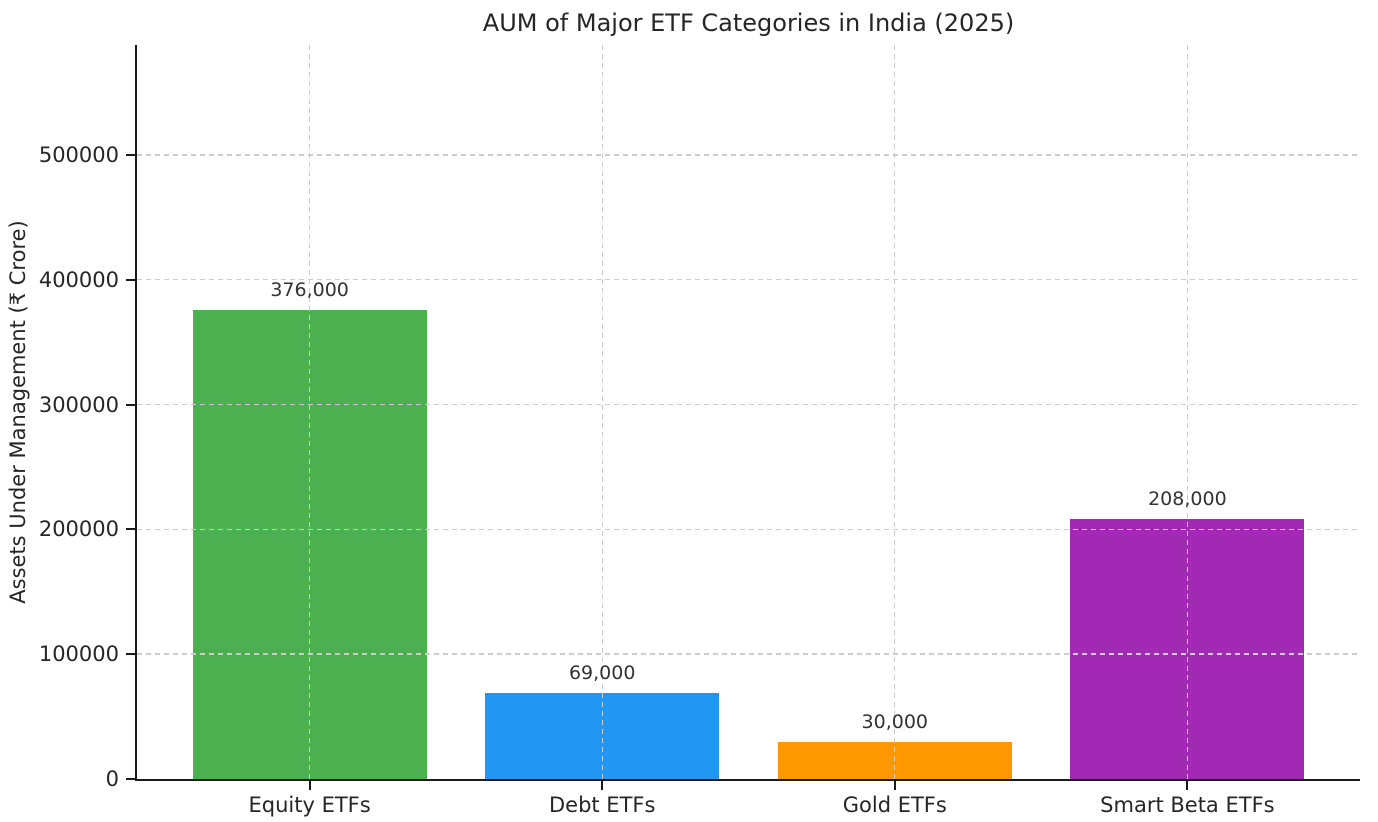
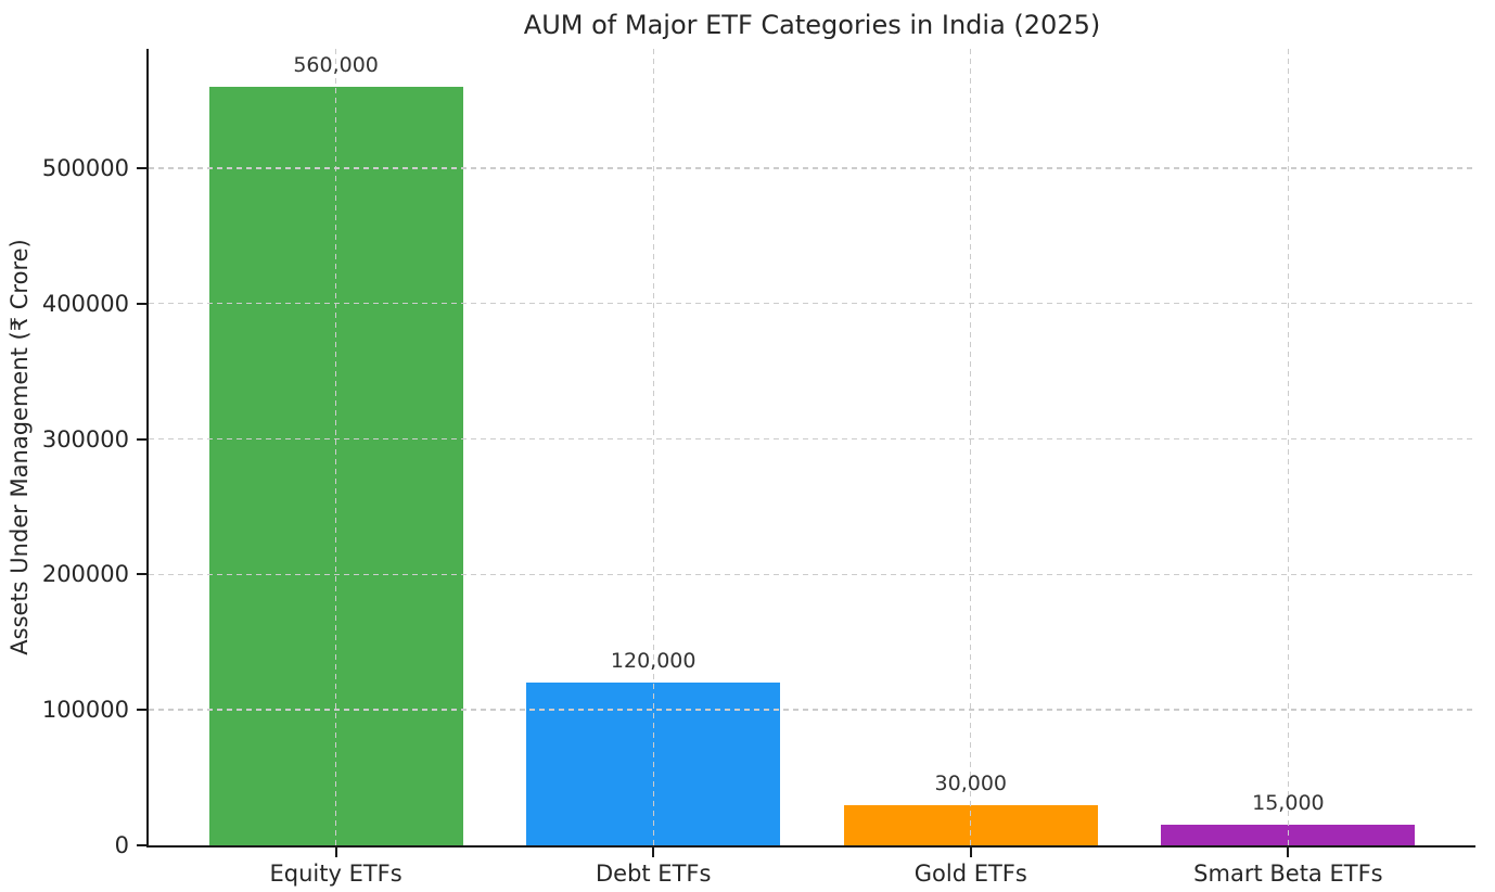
Equity ETFs: 376,000 -> 560,000
Debt ETFs: 69,000 -> 120,000
Smart Beta ETFs: 208,000 -> 15,000
